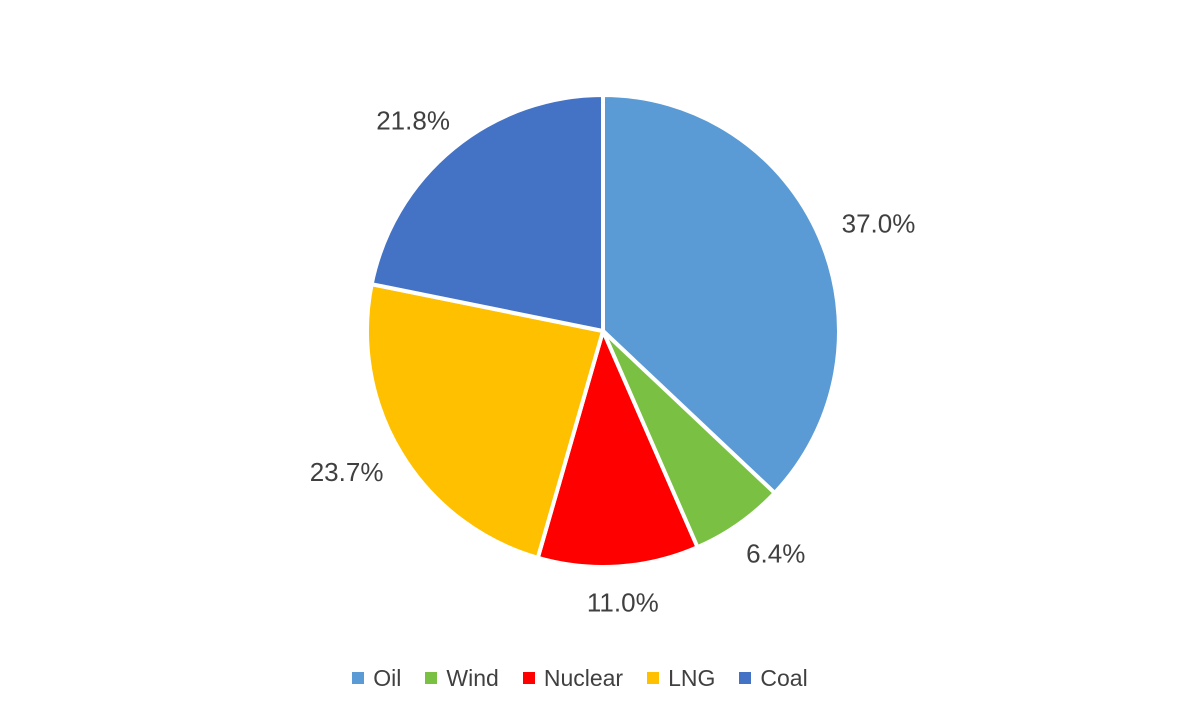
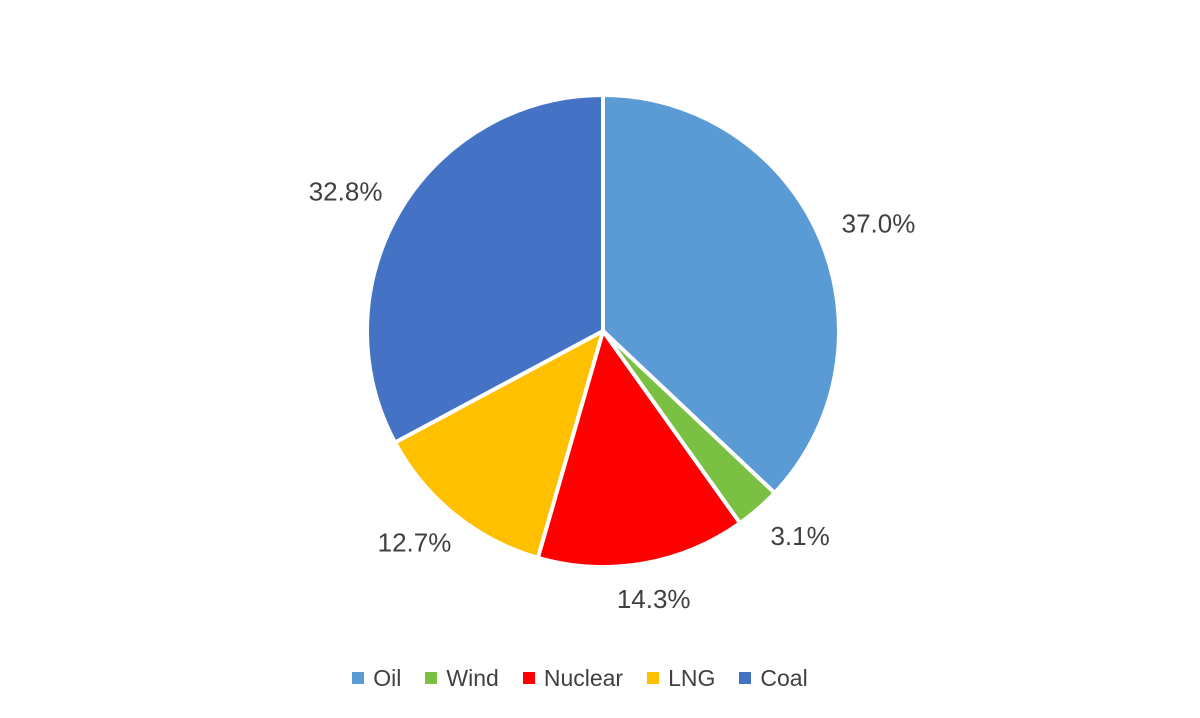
Wind: 6.4% -> 3.1%
Nuclear: 11.0% -> 14.3%
LNG: 23.7% -> 12.7%
Coal: 21.8% -> 32.8%
